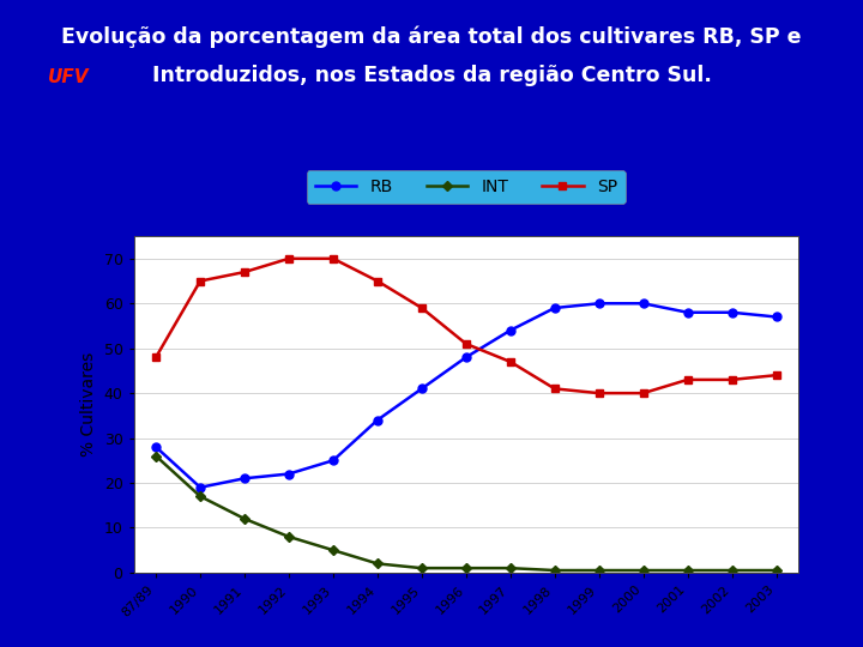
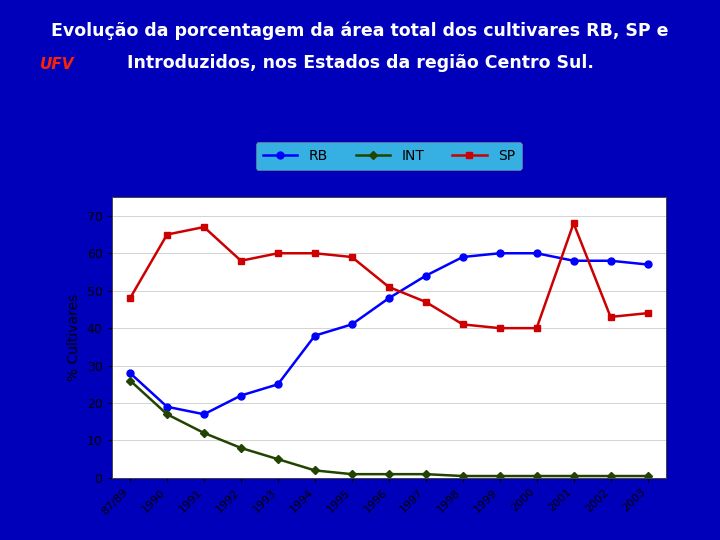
RB/1991: 21 -> 17
SP/1992: 70 -> 58
SP/1993: 70 -> 60
RB/1994: 34 -> 38
SP/1994: 65 -> 60
SP/2001: 43 -> 68
